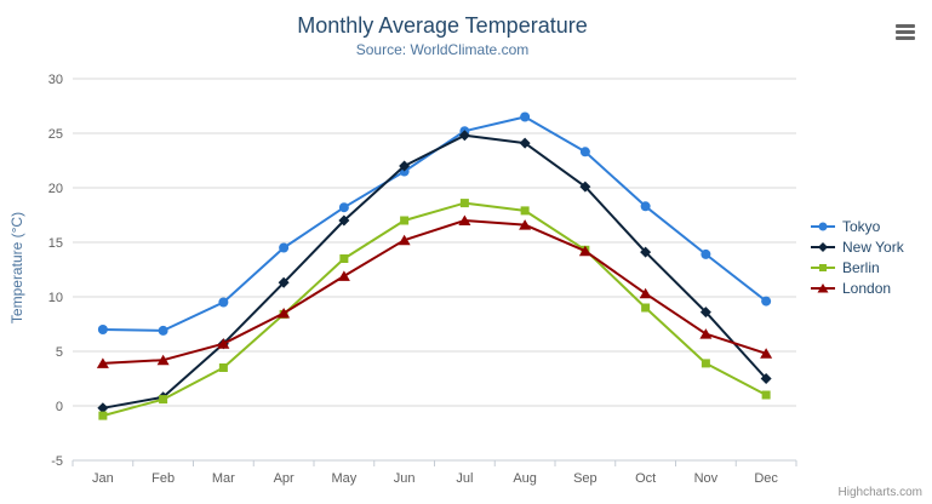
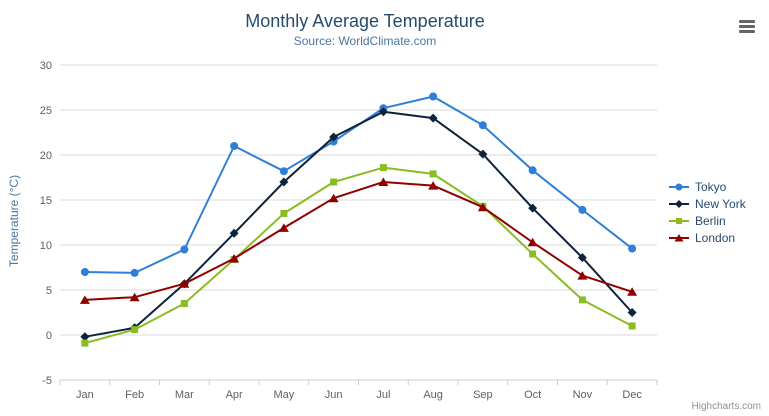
Tokyo/Apr: 14 -> 21
